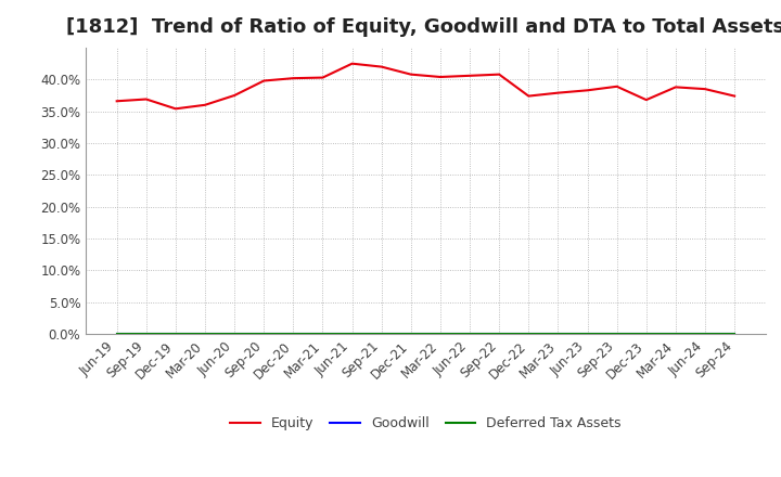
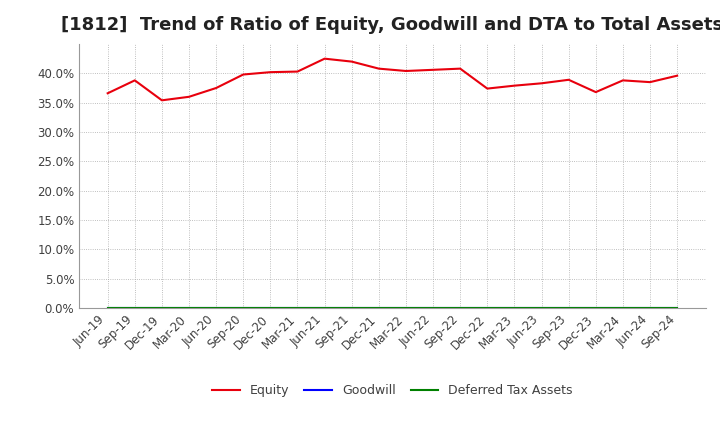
Equity/Sep-19: 36.9% -> 38.8%
Equity/Sep-24: 37.4% -> 39.6%
